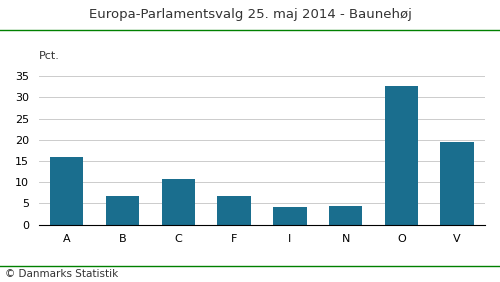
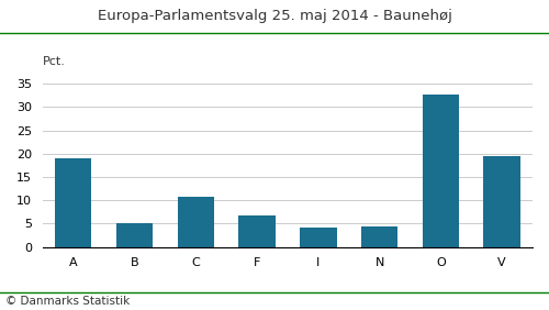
A: 16.0 -> 19.0
B: 6.8 -> 5.0
